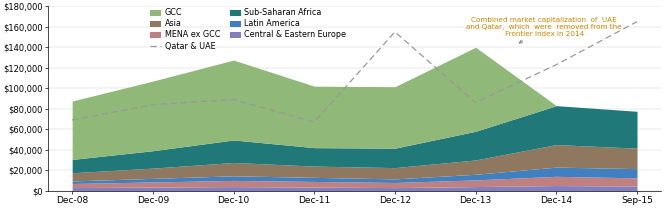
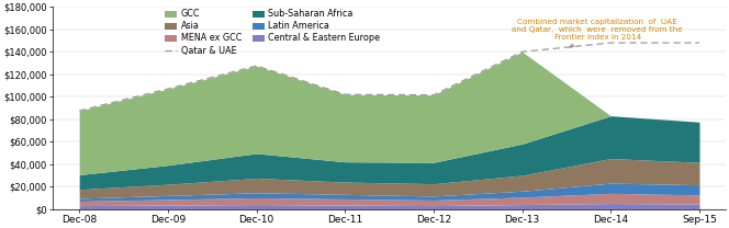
Qatar & UAE/Dec-08: $69,000 -> $88,000
Qatar & UAE/Dec-09: $84,000 -> $107,000
Qatar & UAE/Dec-10: $89,000 -> $128,000
Qatar & UAE/Dec-11: $67,000 -> $102,000
Qatar & UAE/Dec-12: $155,000 -> $102,000
Qatar & UAE/Dec-13: $86,000 -> $140,000
Qatar & UAE/Dec-14: $123,000 -> $148,000
Qatar & UAE/Sep-15: $165,000 -> $148,000
